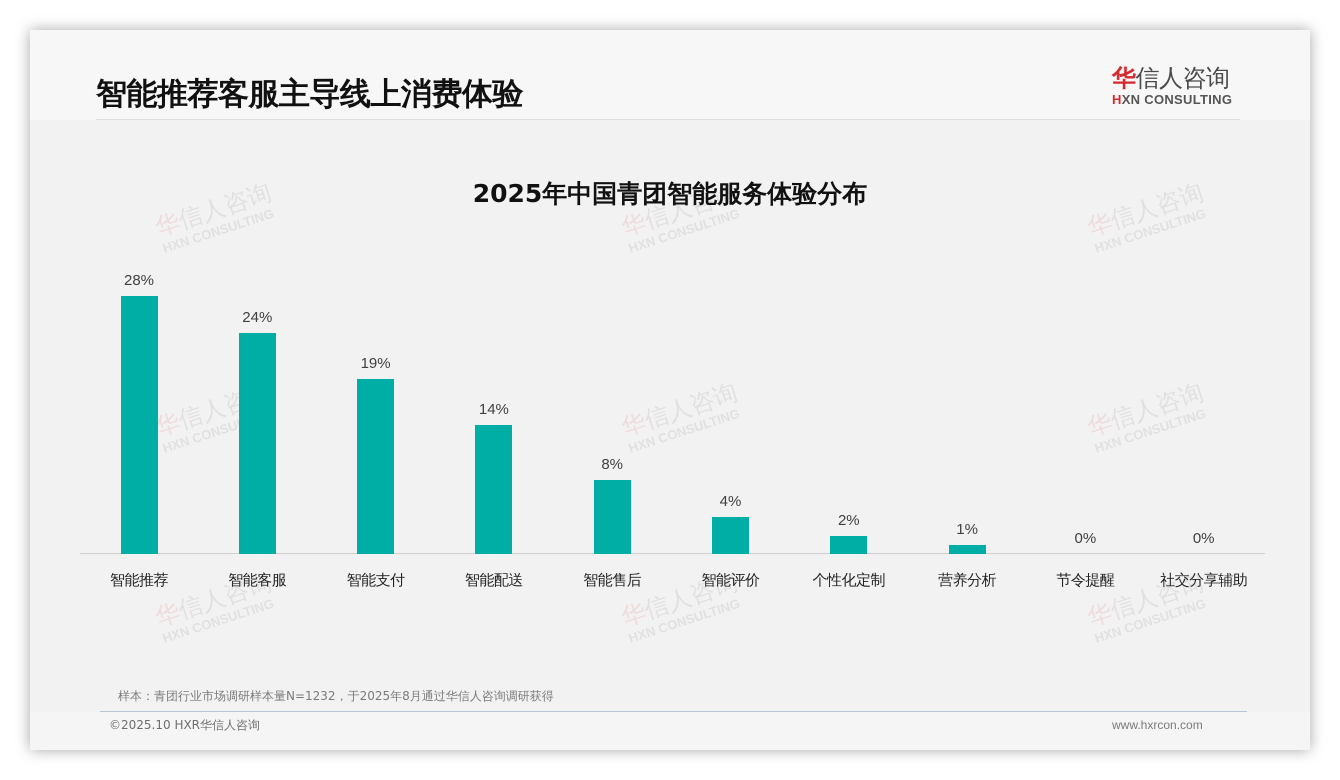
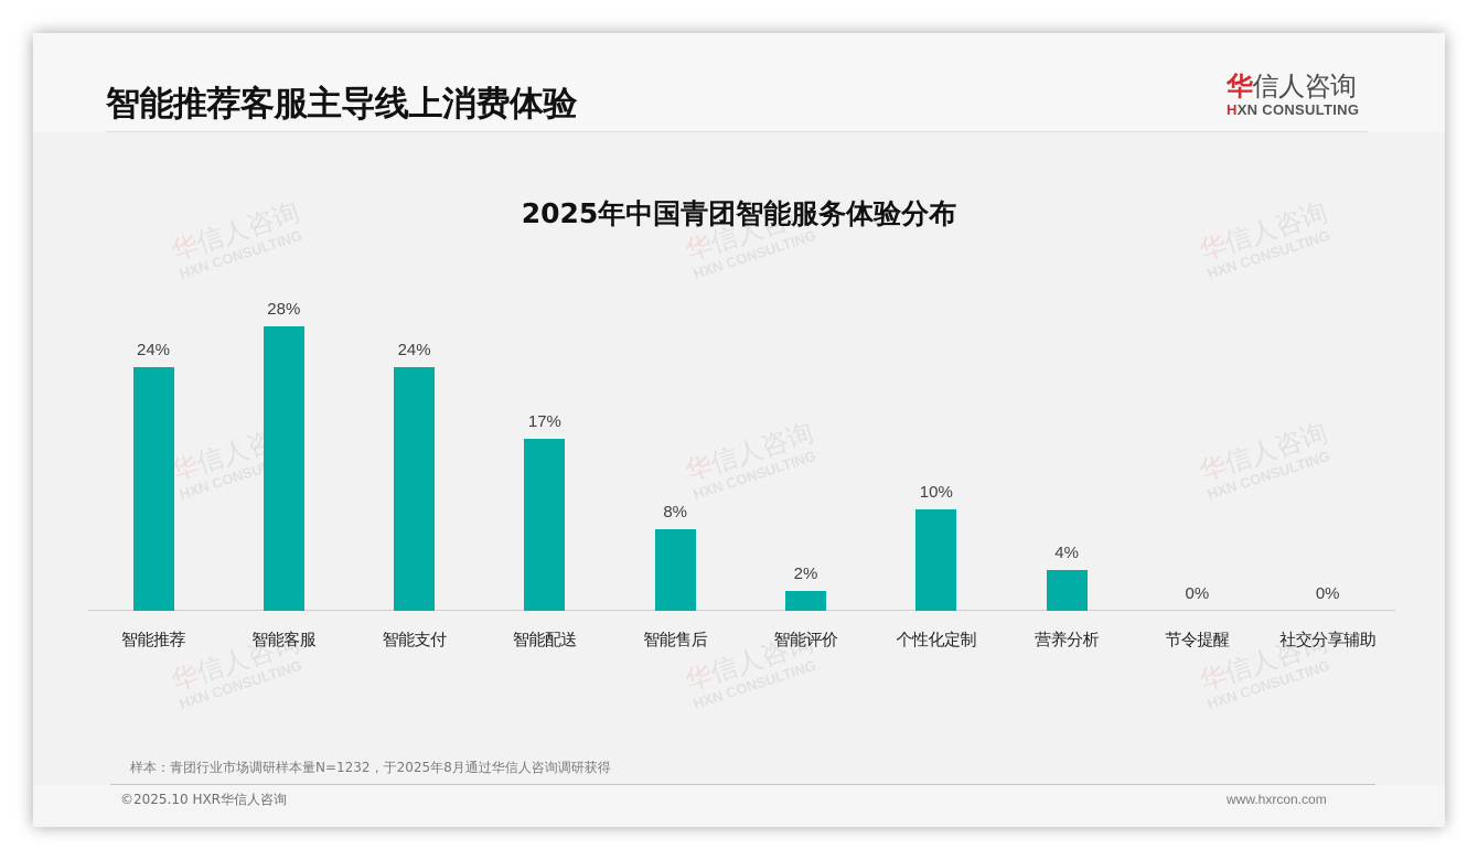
智能推荐: 28% -> 24%
智能客服: 24% -> 28%
智能支付: 19% -> 24%
智能配送: 14% -> 17%
智能评价: 4% -> 2%
个性化定制: 2% -> 10%
营养分析: 1% -> 4%
